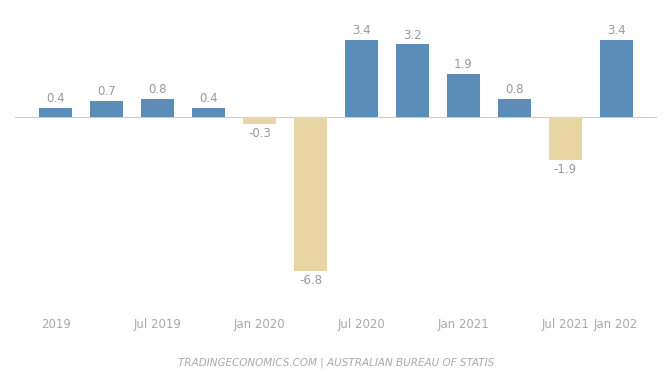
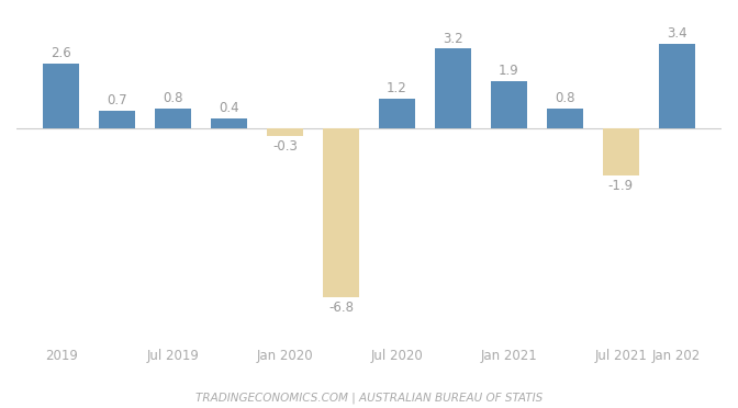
2019: 0.4 -> 2.6
Jul 2020: 3.4 -> 1.2
